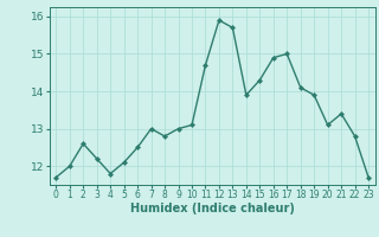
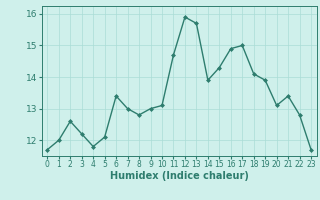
6: 12.5 -> 13.4
